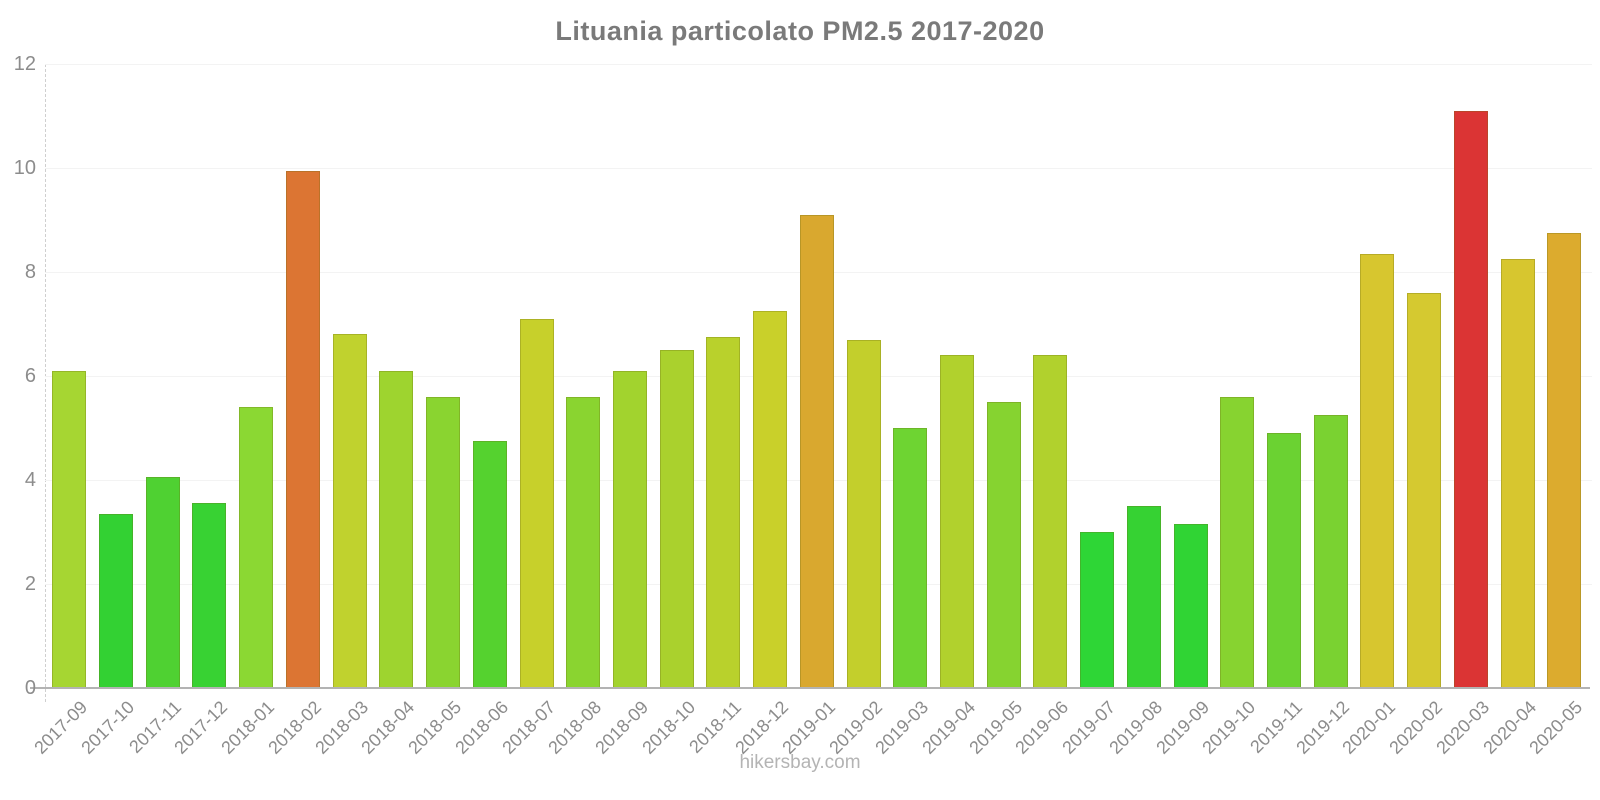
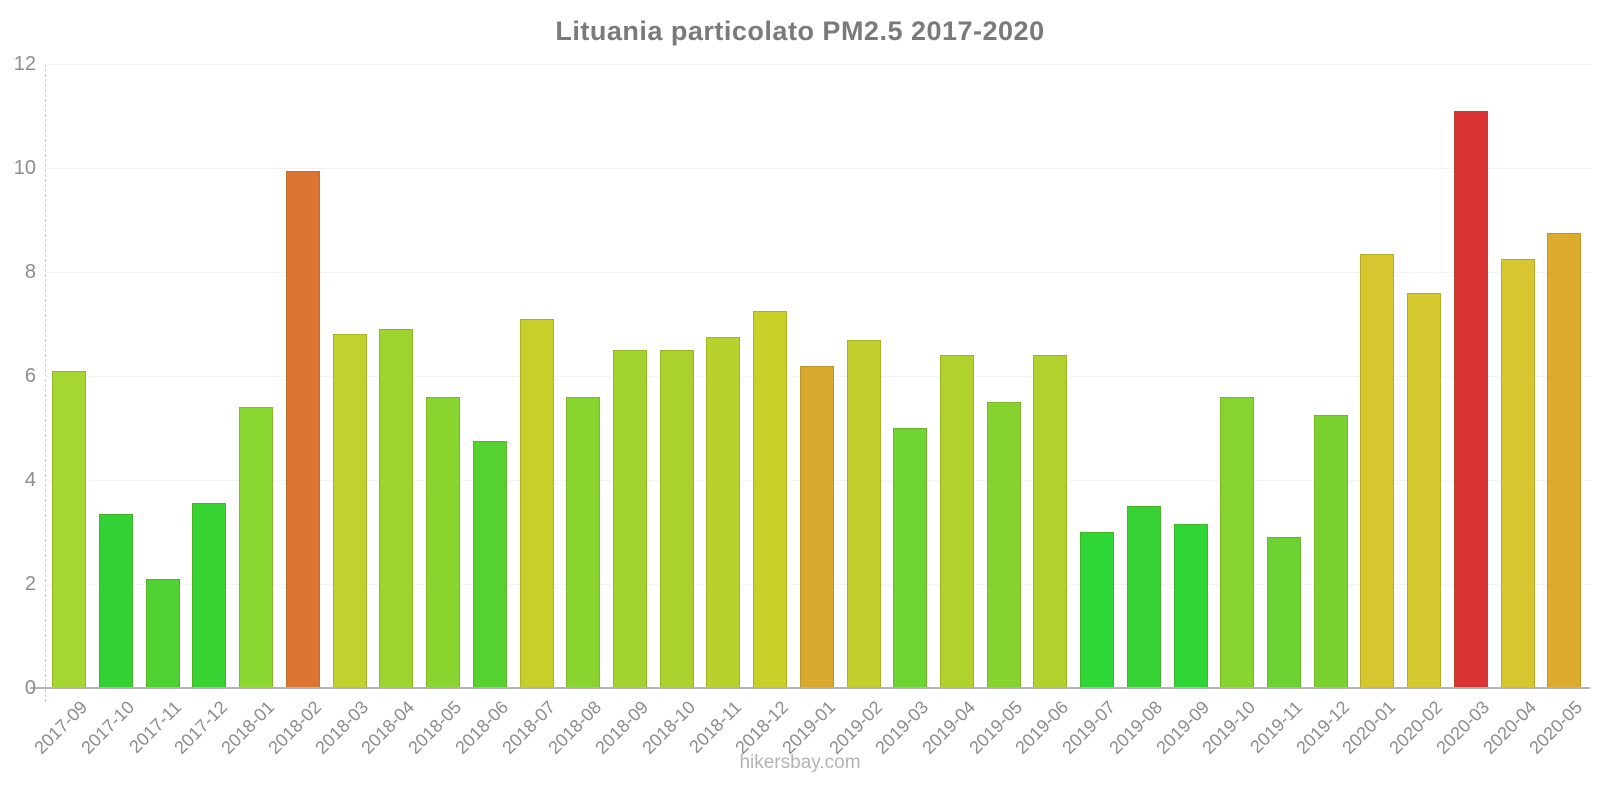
2017-11: 4.0 -> 2.1
2018-04: 6.1 -> 6.9
2018-09: 6.1 -> 6.5
2019-01: 9.1 -> 6.2
2019-11: 4.9 -> 2.9
